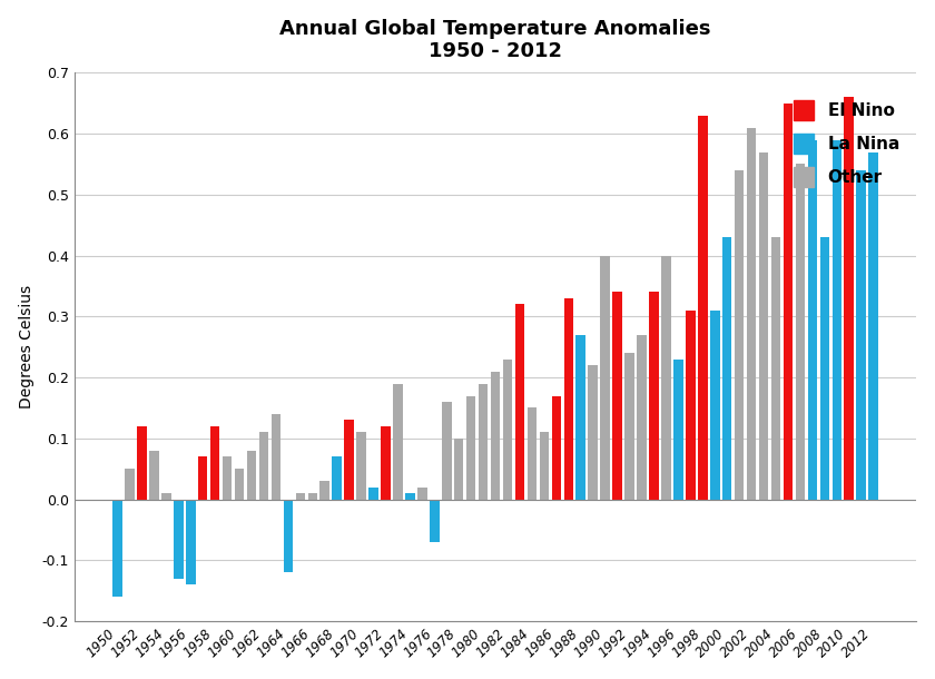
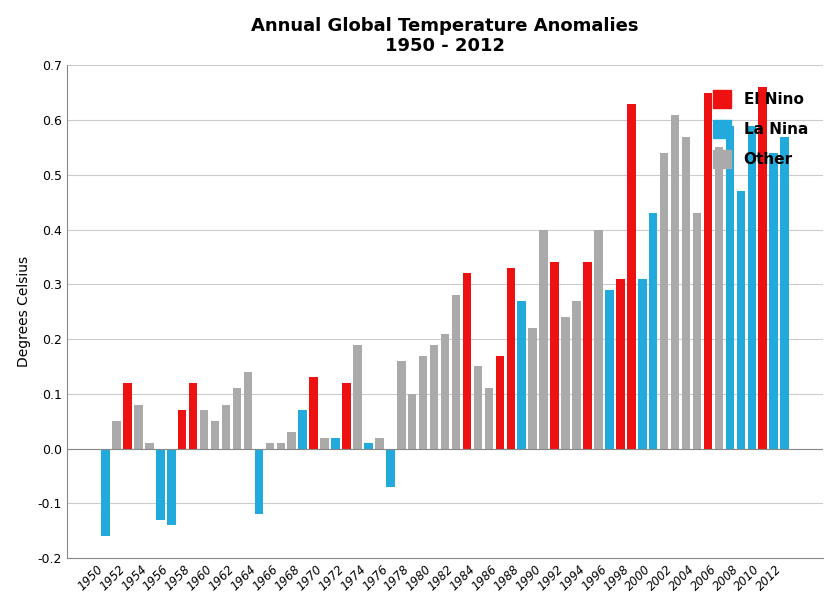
1970: 0.11 -> 0.02
1982: 0.23 -> 0.28
1996: 0.23 -> 0.29
2008: 0.43 -> 0.47
